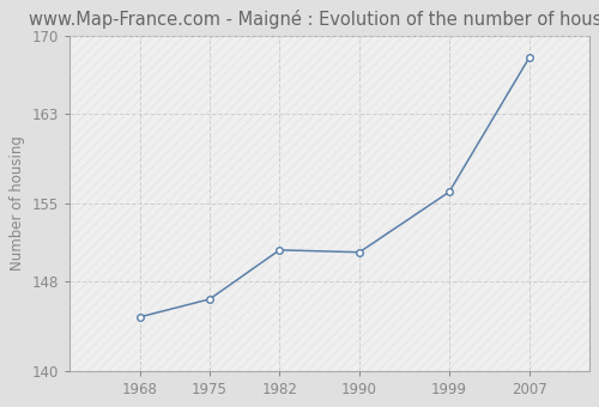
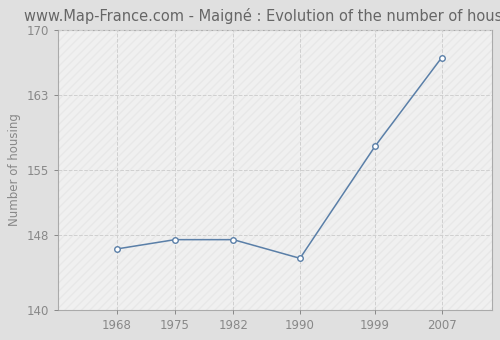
1968: 144.8 -> 146.5
1975: 146.4 -> 147.5
1982: 150.8 -> 147.5
1990: 150.6 -> 145.5
1999: 156.0 -> 157.5
2007: 168.0 -> 167.0
